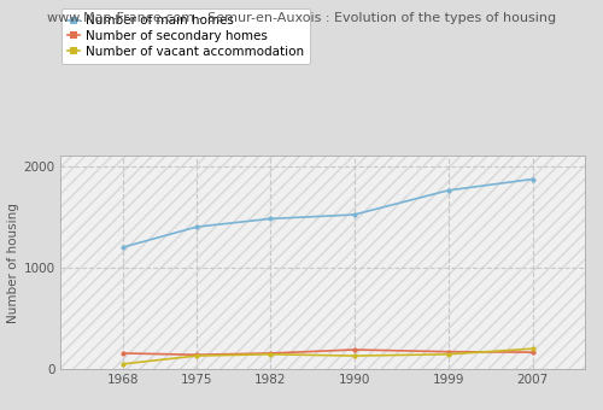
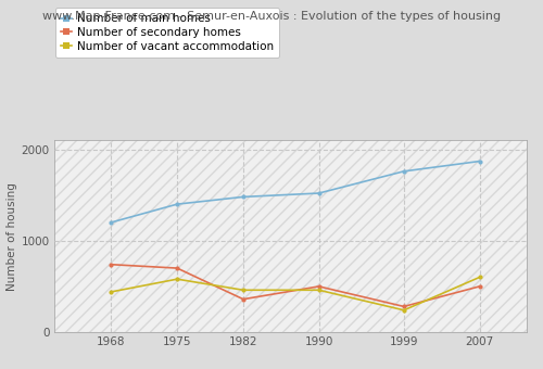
Number of secondary homes/1968: 160 -> 740
Number of vacant accommodation/1968: 50 -> 440
Number of secondary homes/1975: 140 -> 700
Number of vacant accommodation/1975: 130 -> 580
Number of secondary homes/1982: 160 -> 360
Number of vacant accommodation/1982: 140 -> 460
Number of secondary homes/1990: 190 -> 500
Number of vacant accommodation/1990: 130 -> 460
Number of secondary homes/1999: 170 -> 280
Number of vacant accommodation/1999: 140 -> 240
Number of secondary homes/2007: 160 -> 500
Number of vacant accommodation/2007: 200 -> 600
